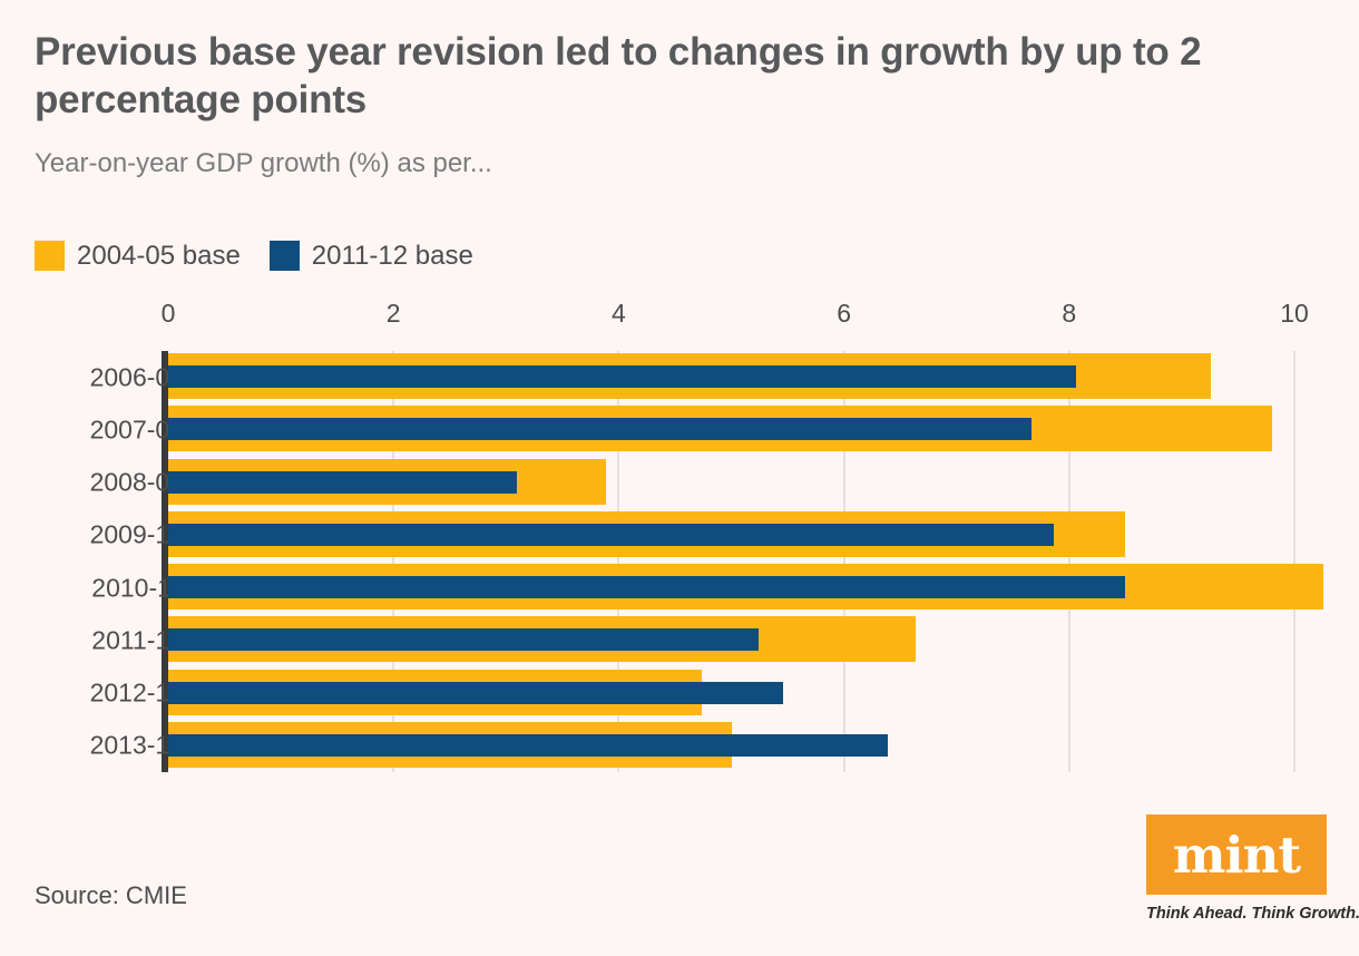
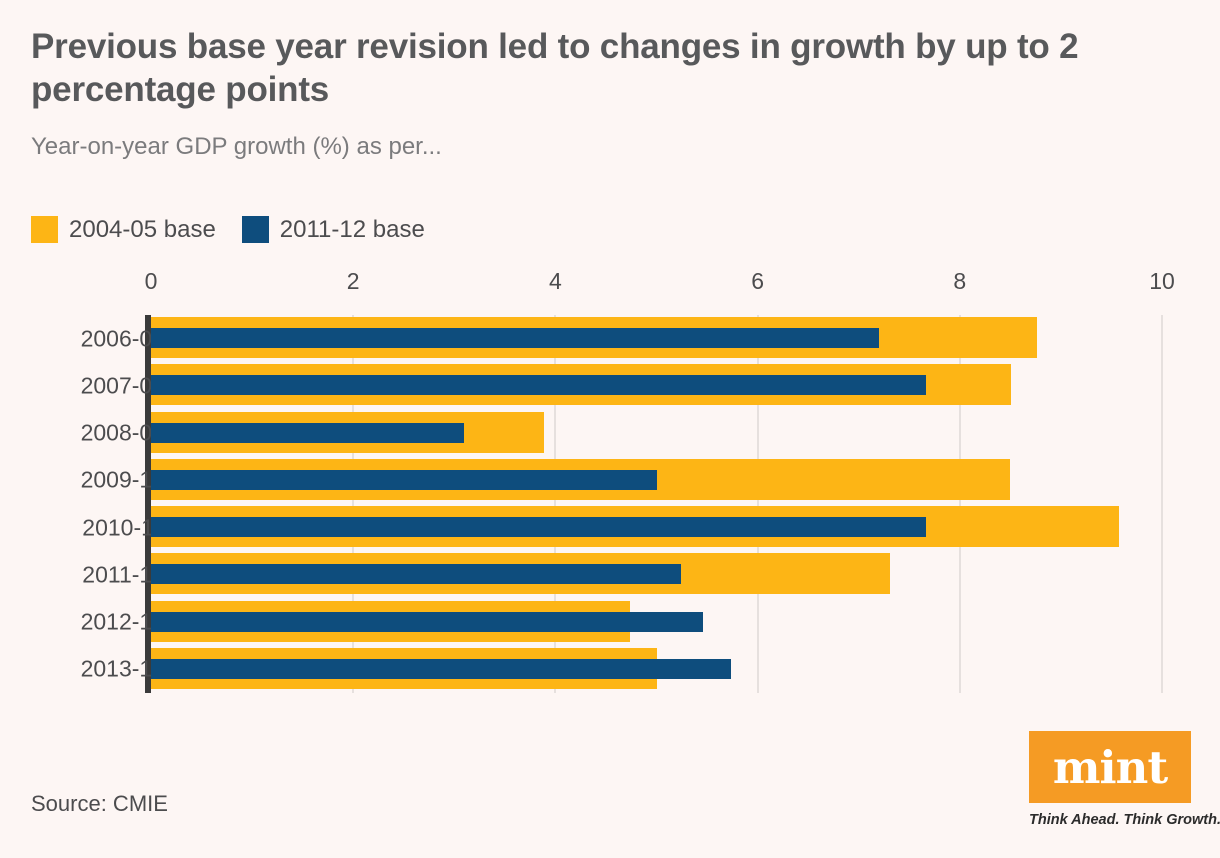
2004-05 base/2006-07: 9.26 -> 8.76
2011-12 base/2006-07: 8.06 -> 7.20
2004-05 base/2007-08: 9.80 -> 8.51
2011-12 base/2009-10: 7.86 -> 5.00
2004-05 base/2010-11: 10.26 -> 9.57
2011-12 base/2010-11: 8.50 -> 7.67
2004-05 base/2011-12: 6.64 -> 7.31
2011-12 base/2013-14: 6.39 -> 5.74
